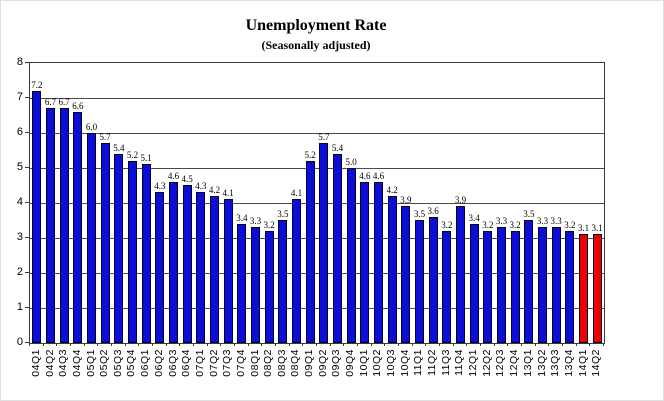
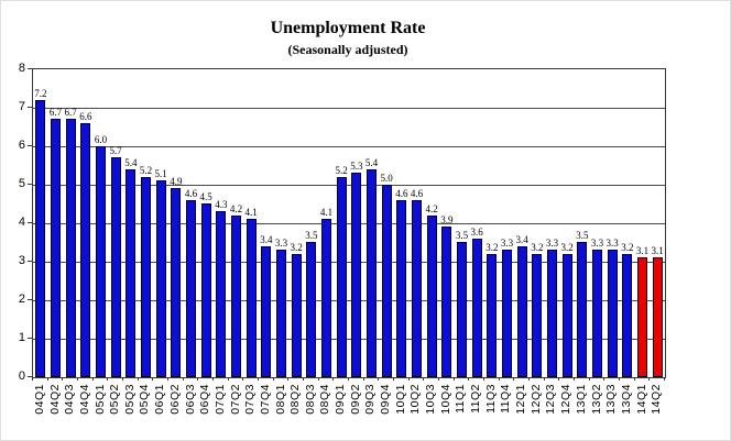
06Q2: 4.3 -> 4.9
09Q2: 5.7 -> 5.3
11Q4: 3.9 -> 3.3
